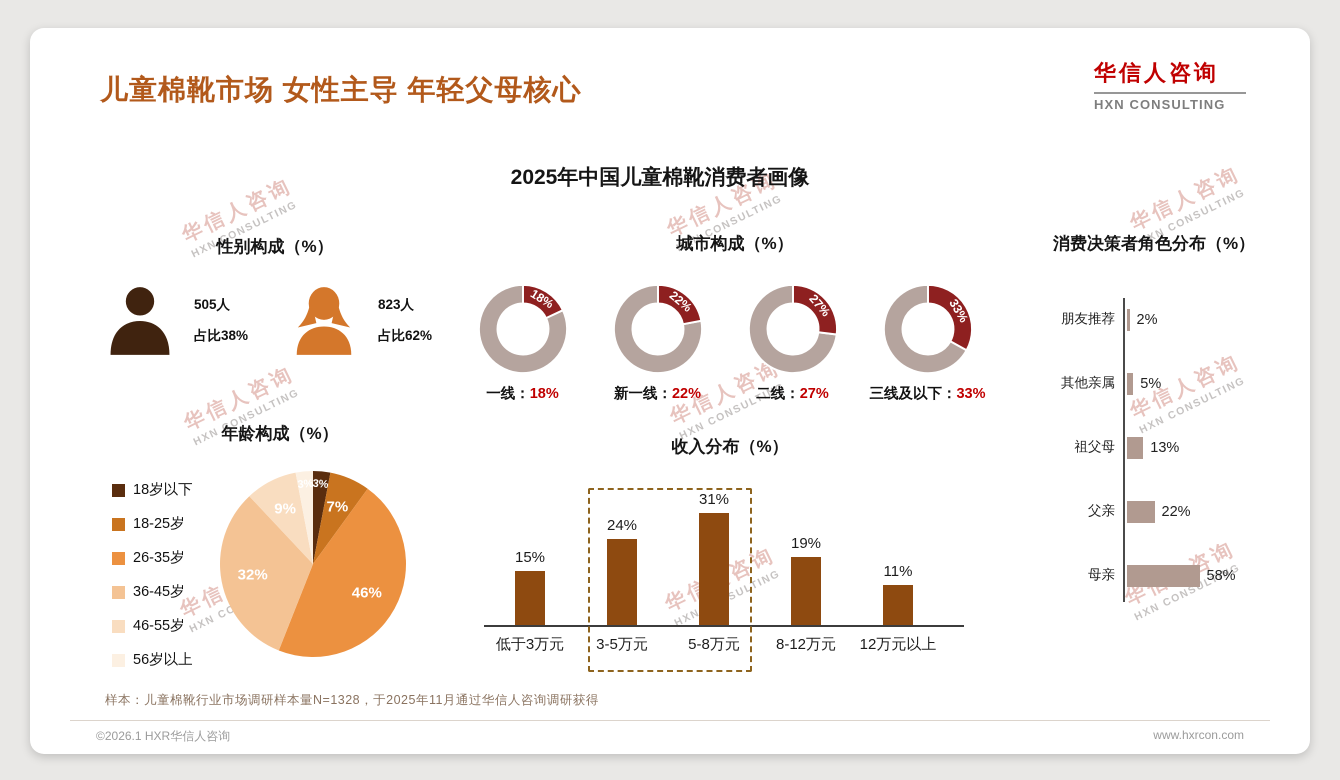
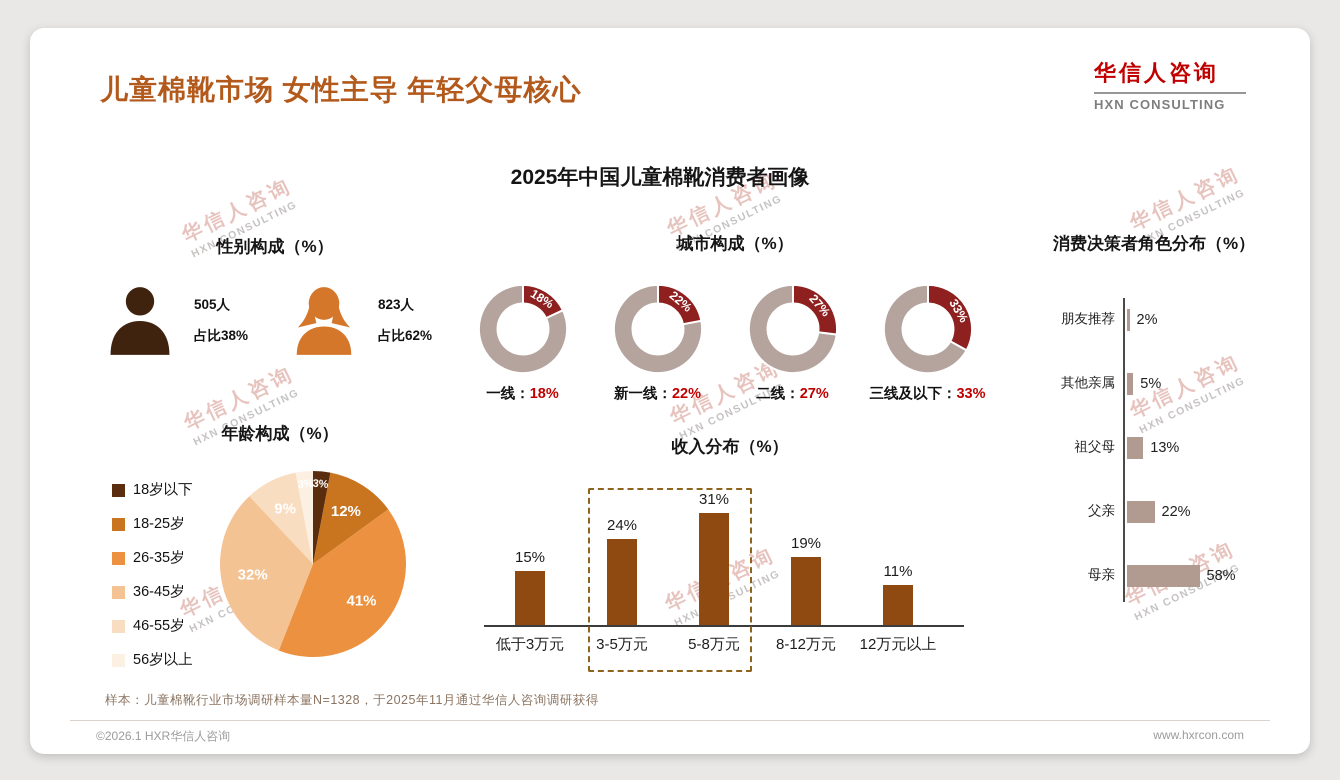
年龄构成（%）/18-25岁: 7% -> 12%
年龄构成（%）/26-35岁: 46% -> 41%
